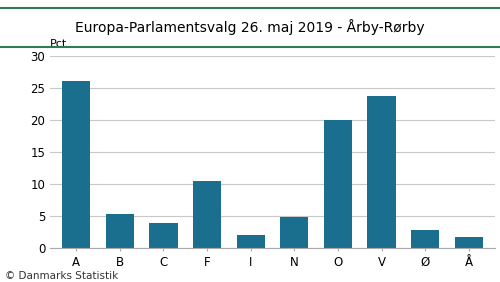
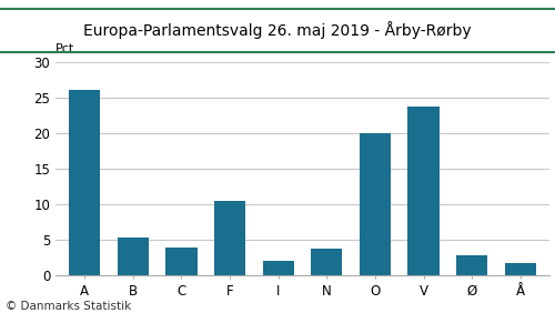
N: 4.8 -> 3.8
